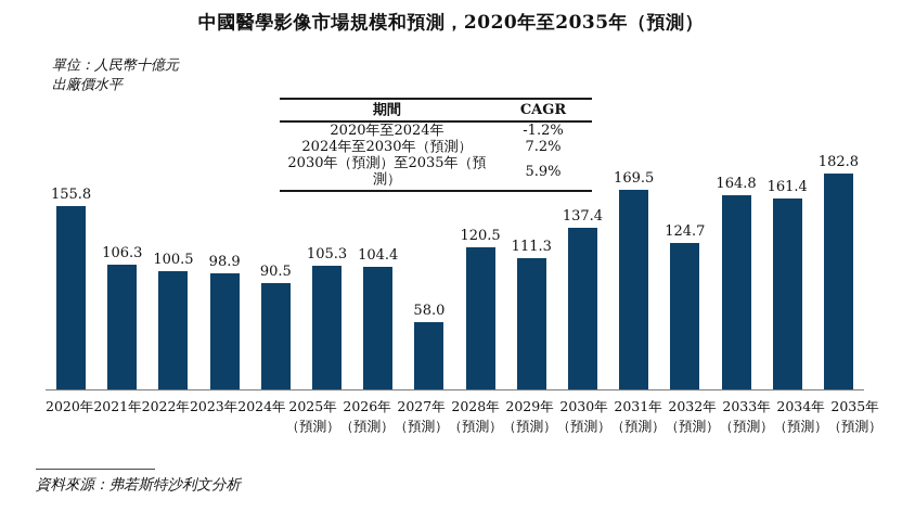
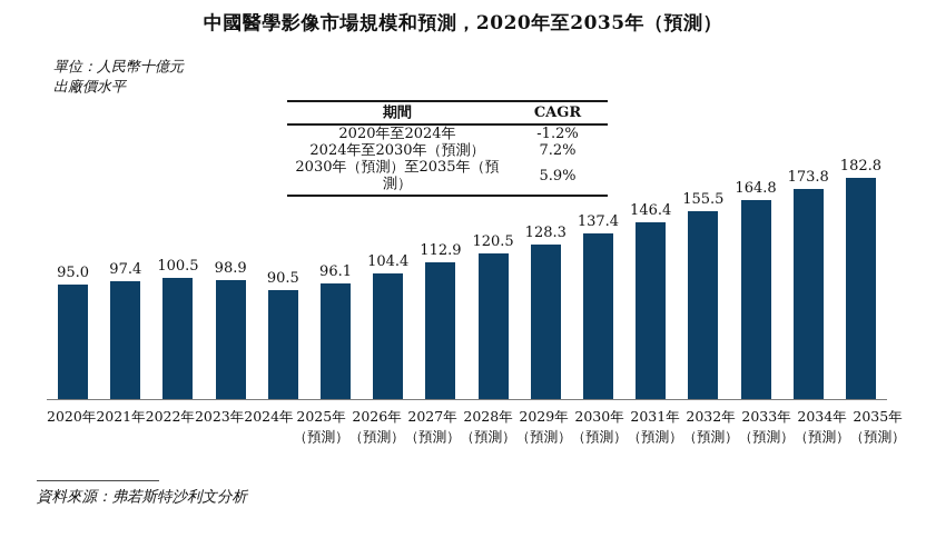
2020年: 155.8 -> 95.0
2021年: 106.3 -> 97.4
2025年: 105.3 -> 96.1
2027年: 58.0 -> 112.9
2029年: 111.3 -> 128.3
2031年: 169.5 -> 146.4
2032年: 124.7 -> 155.5
2034年: 161.4 -> 173.8
